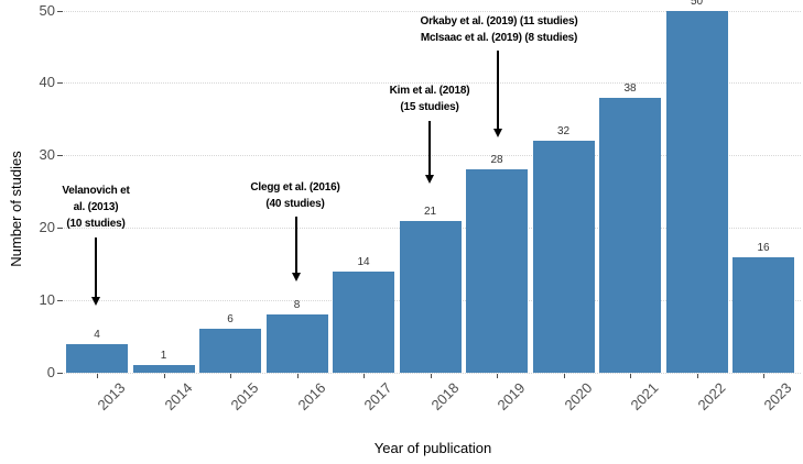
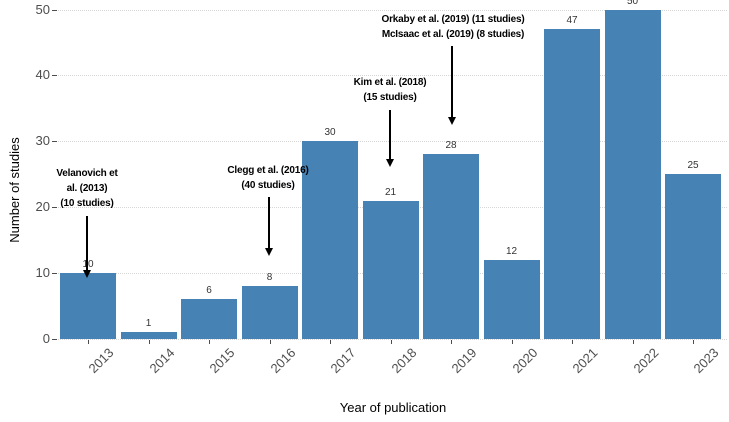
2013: 4 -> 10
2017: 14 -> 30
2020: 32 -> 12
2021: 38 -> 47
2023: 16 -> 25
